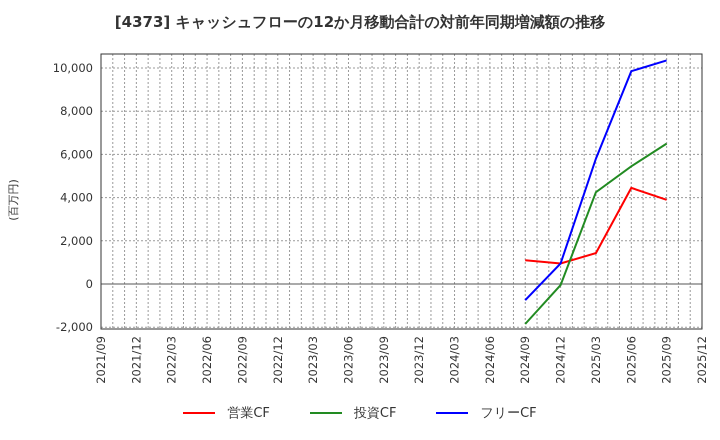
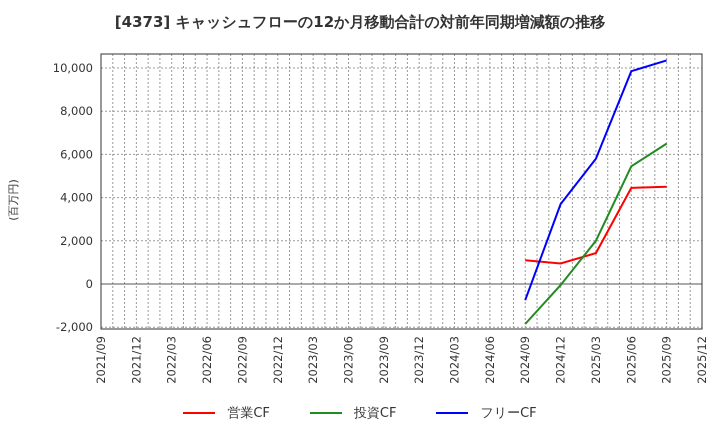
フリーCF/2024/12: 1000 -> 3700
投資CF/2025/03: 4200 -> 2000
営業CF/2025/09: 3900 -> 4500
